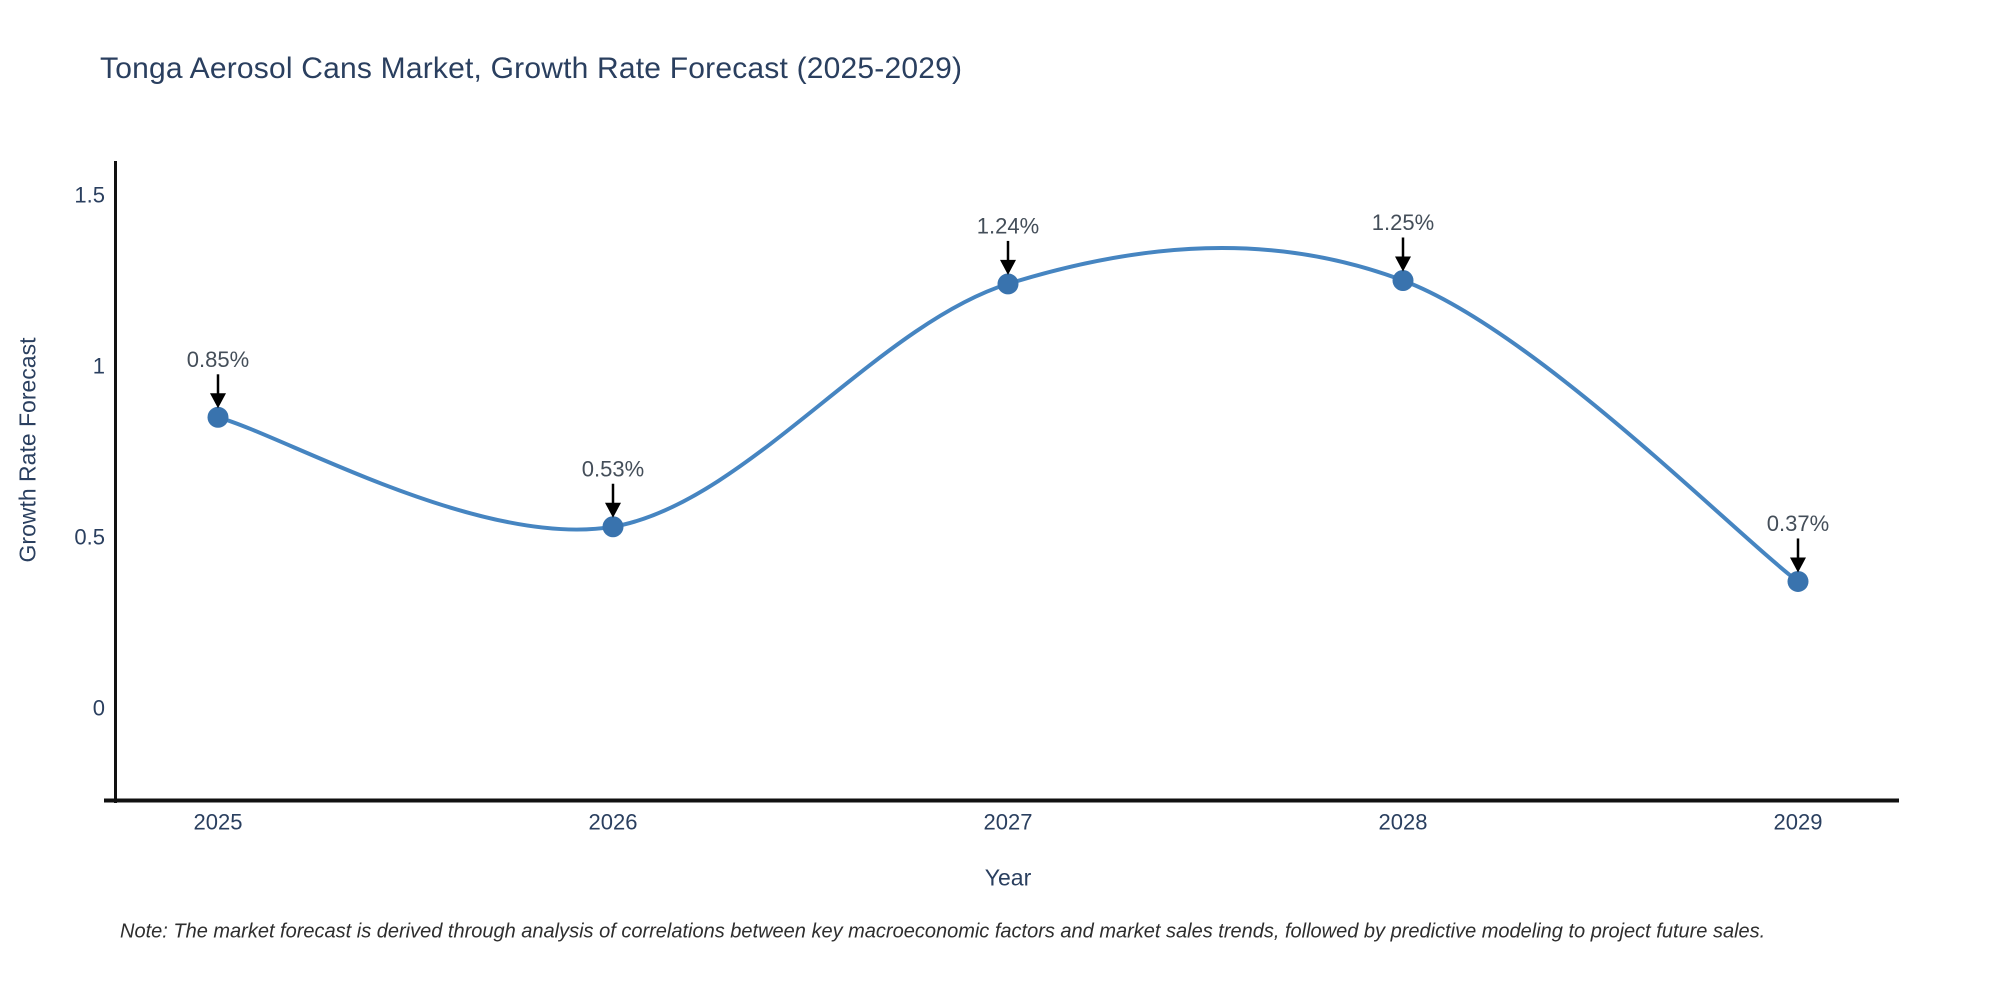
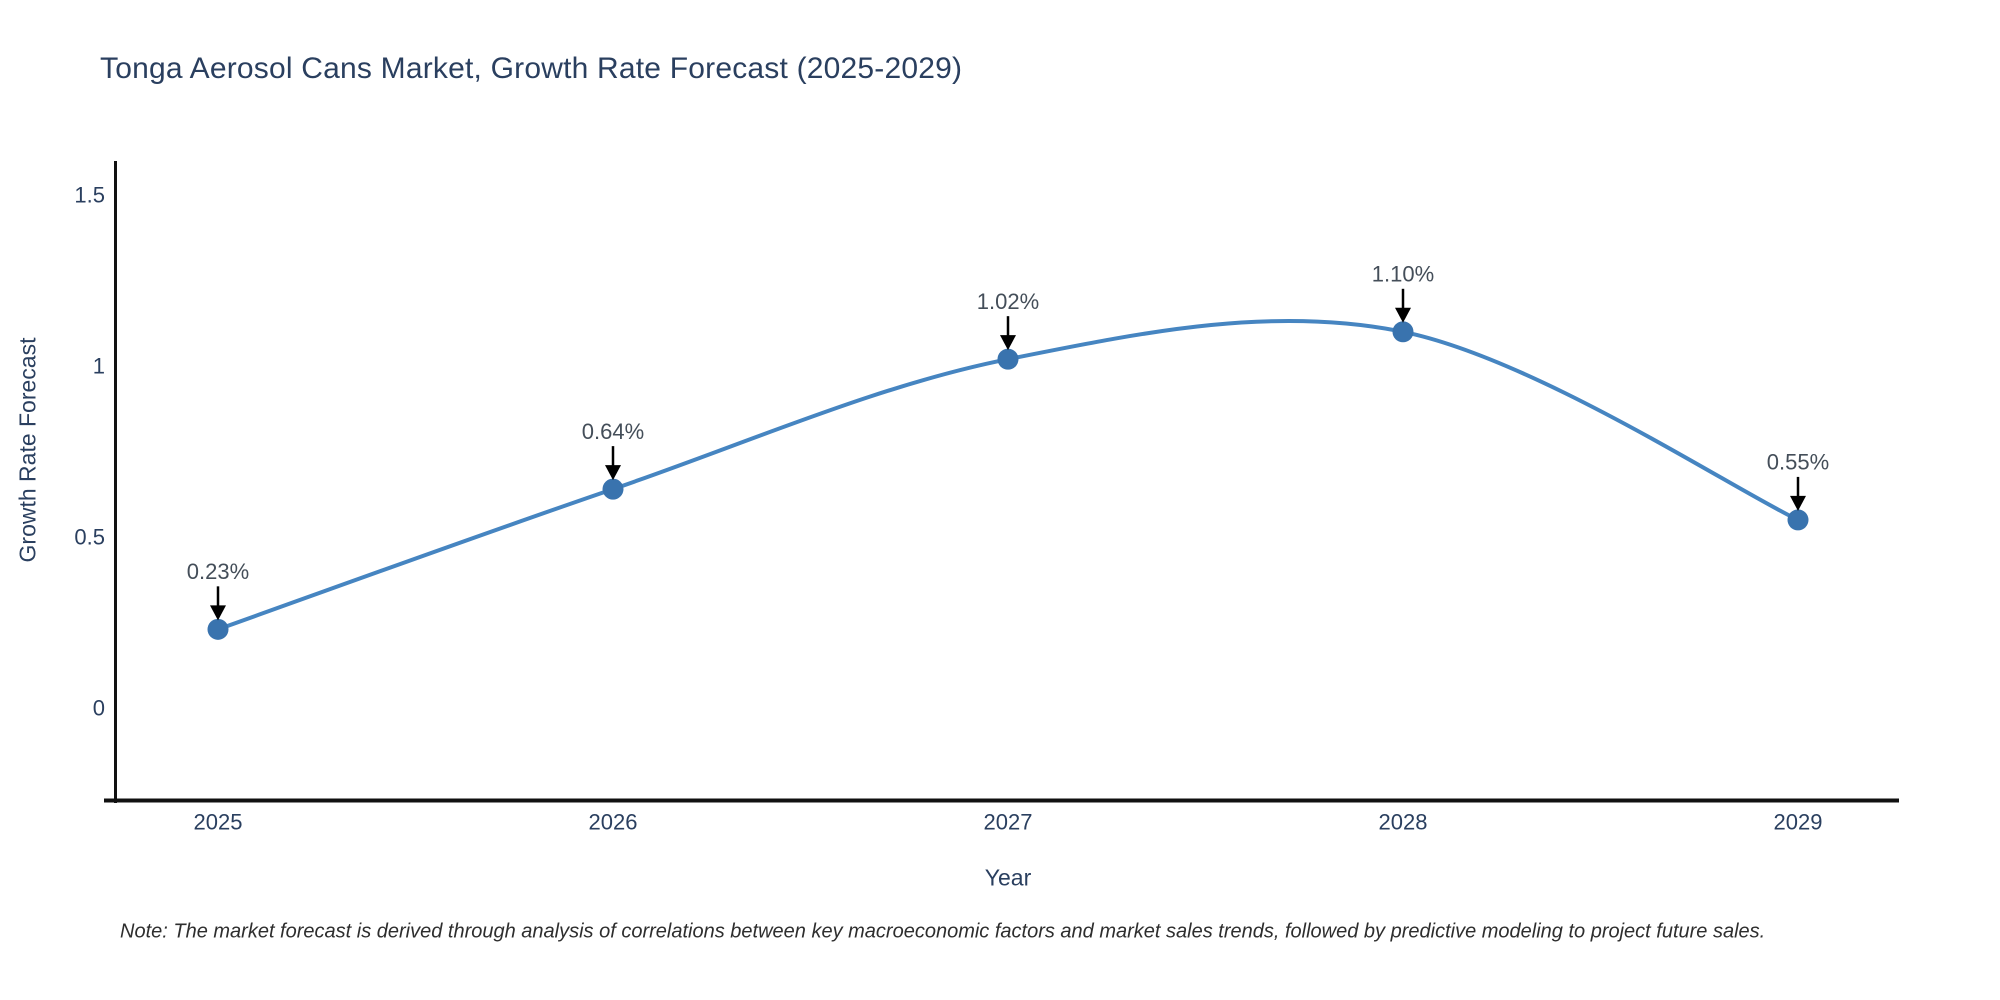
2025: 0.85% -> 0.23%
2026: 0.53% -> 0.64%
2027: 1.24% -> 1.02%
2028: 1.25% -> 1.10%
2029: 0.37% -> 0.55%
